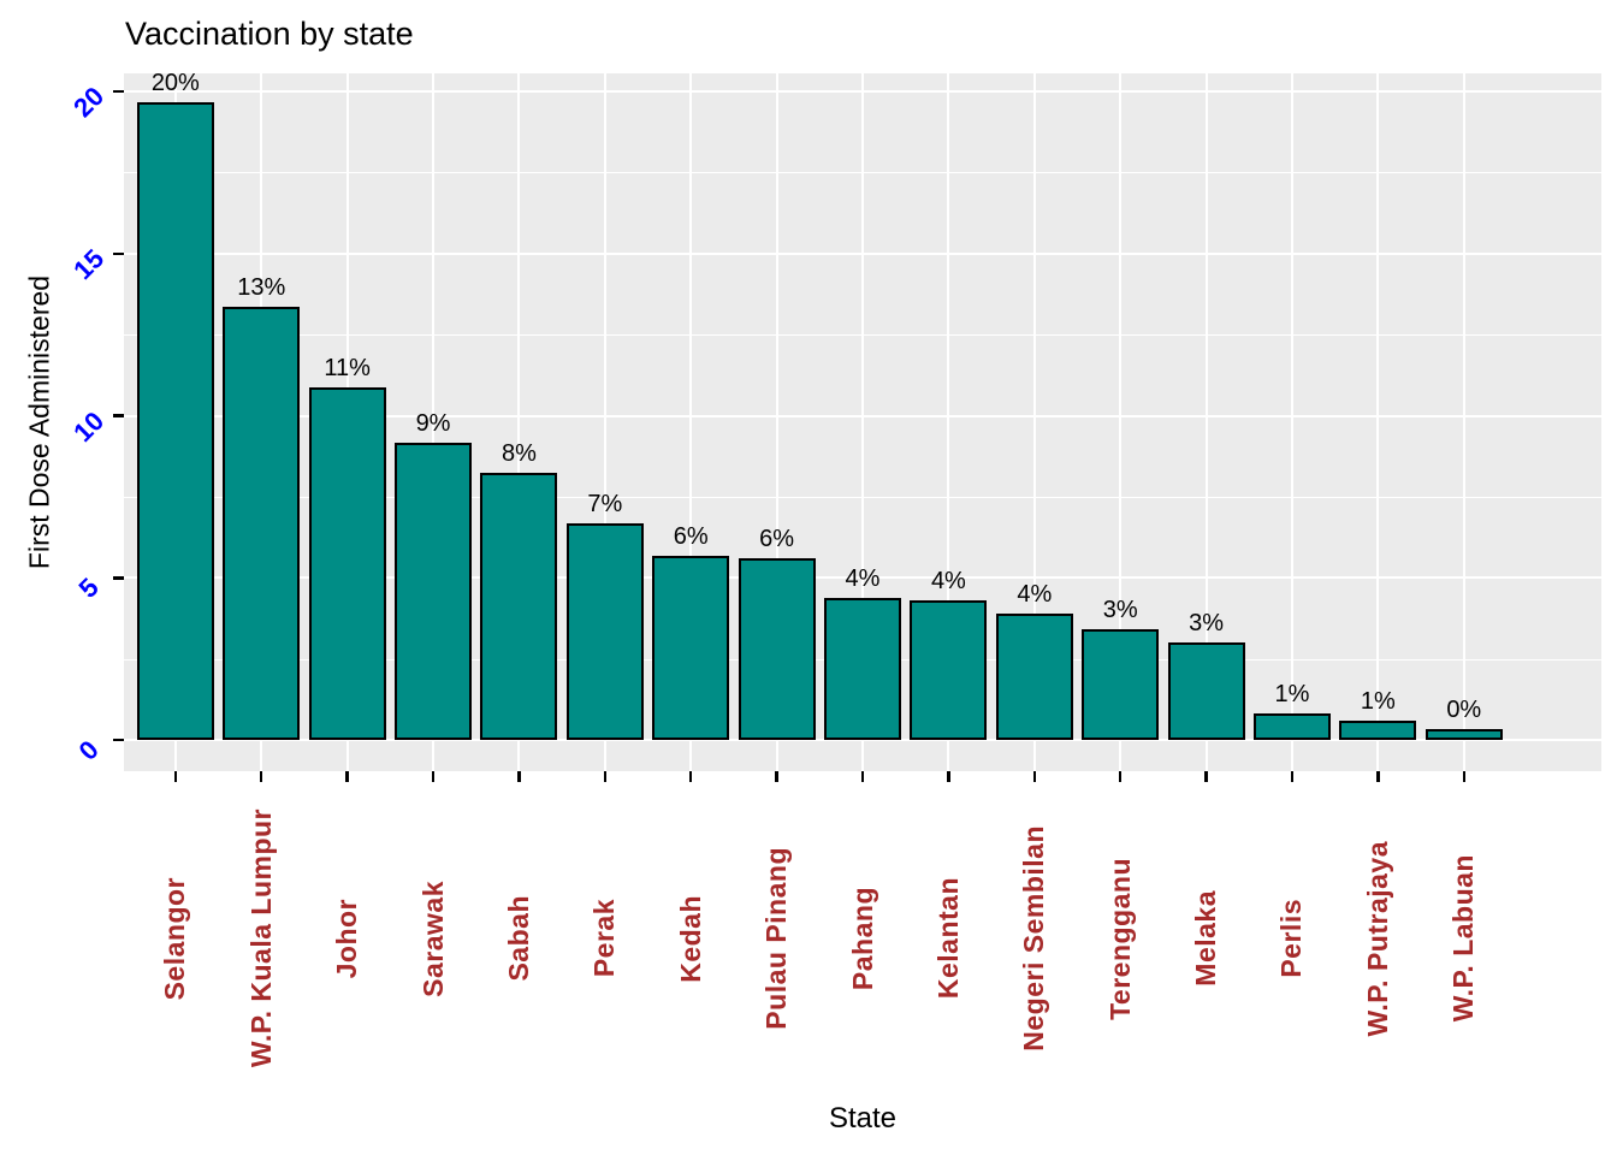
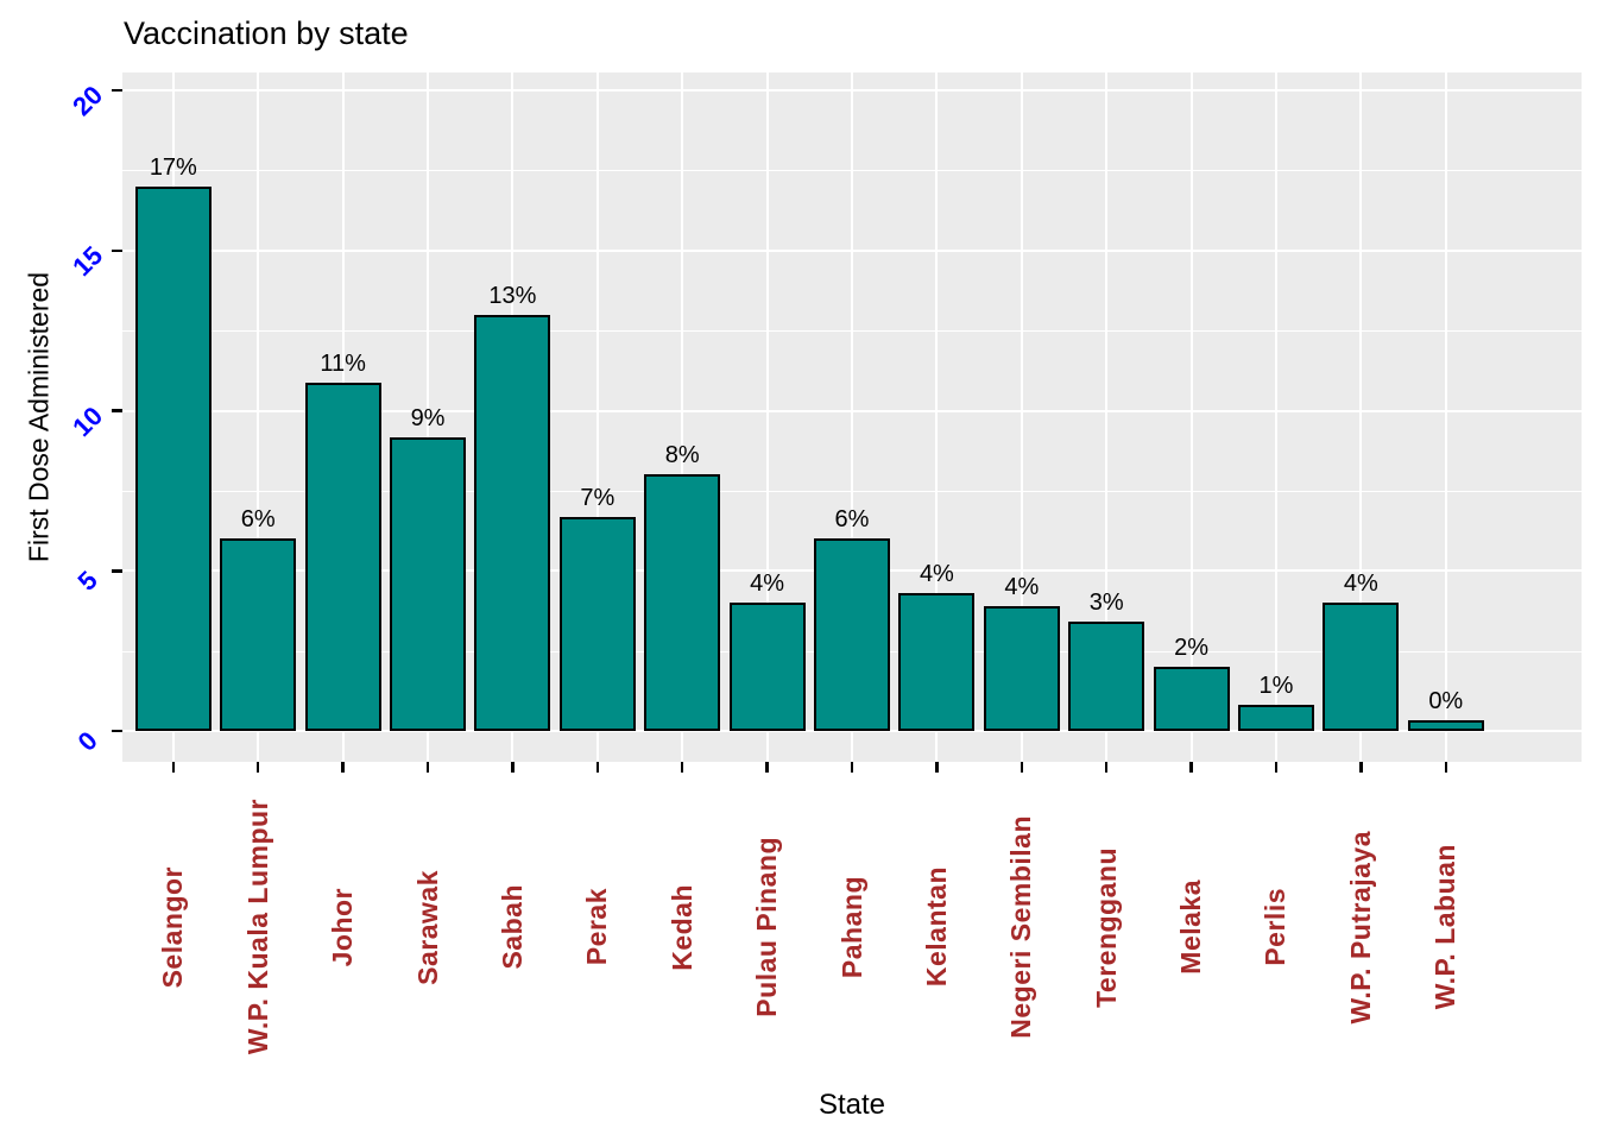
Selangor: 20% -> 17%
W.P. Kuala Lumpur: 13% -> 6%
Sabah: 8% -> 13%
Kedah: 6% -> 8%
Pulau Pinang: 6% -> 4%
Pahang: 4% -> 6%
Melaka: 3% -> 2%
W.P. Putrajaya: 1% -> 4%
